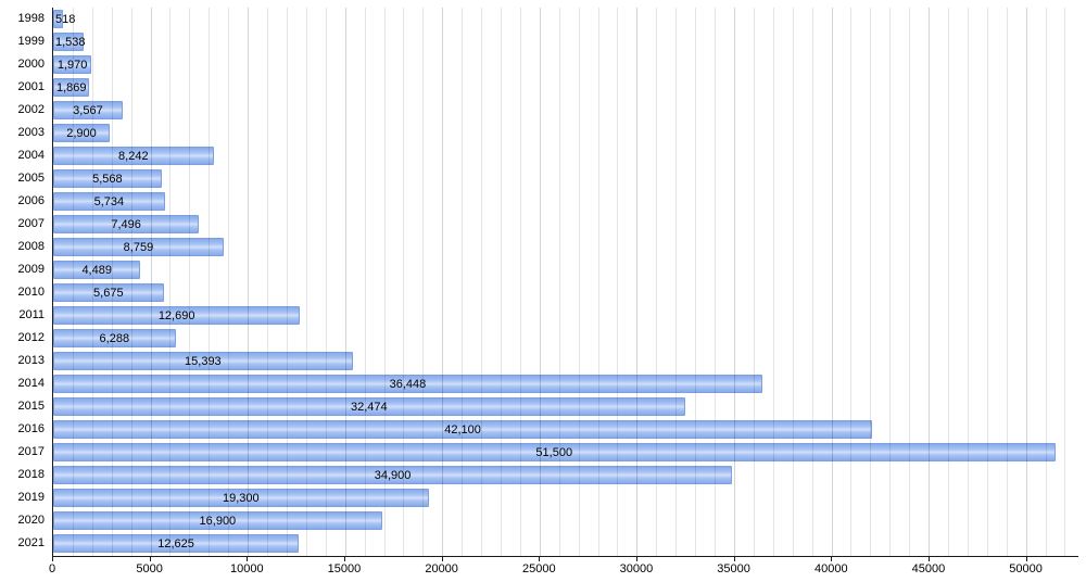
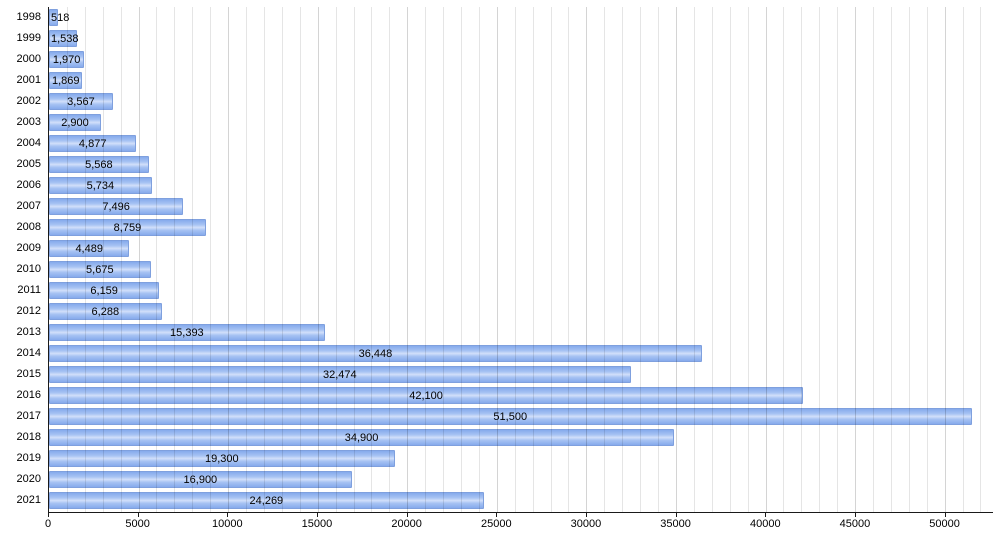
2004: 8,242 -> 4,877
2011: 12,690 -> 6,159
2021: 12,625 -> 24,269
